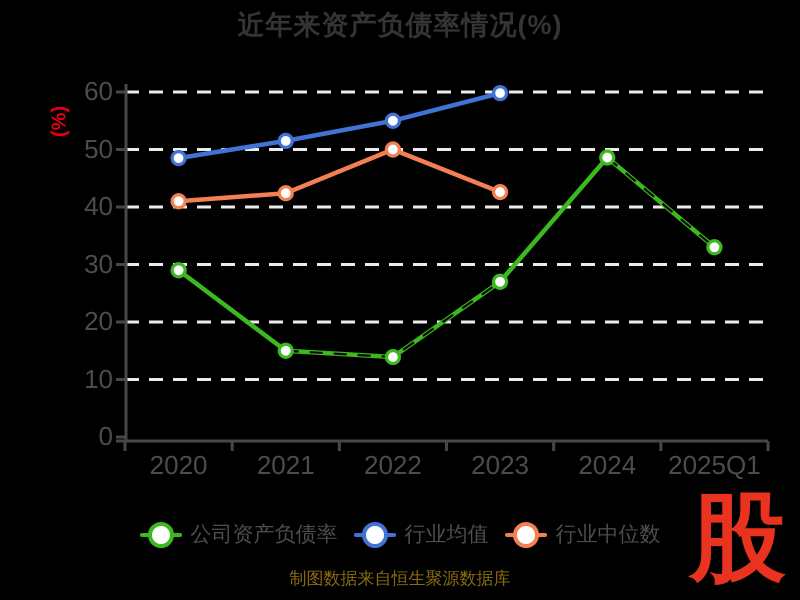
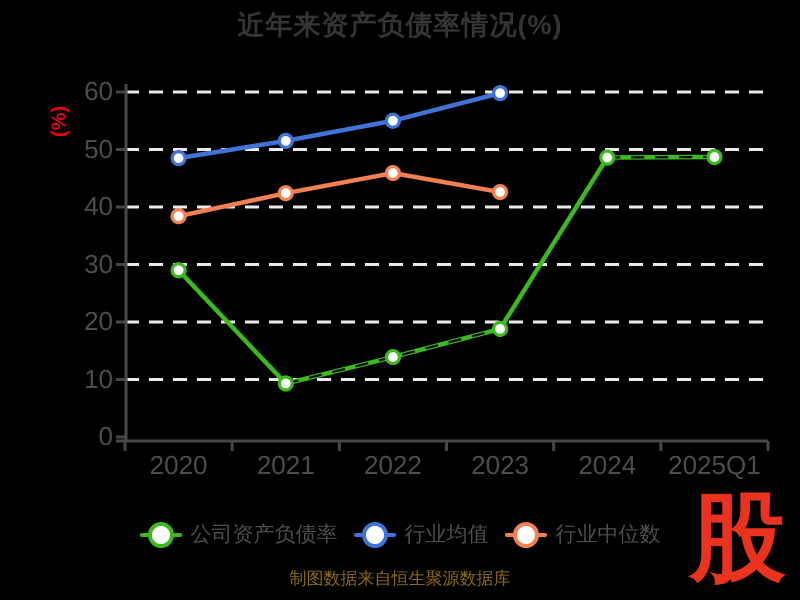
行业中位数/2020: 41 -> 38
公司资产负债率/2021: 15 -> 9
行业中位数/2022: 50 -> 46
公司资产负债率/2023: 27 -> 19
公司资产负债率/2025Q1: 33 -> 49
